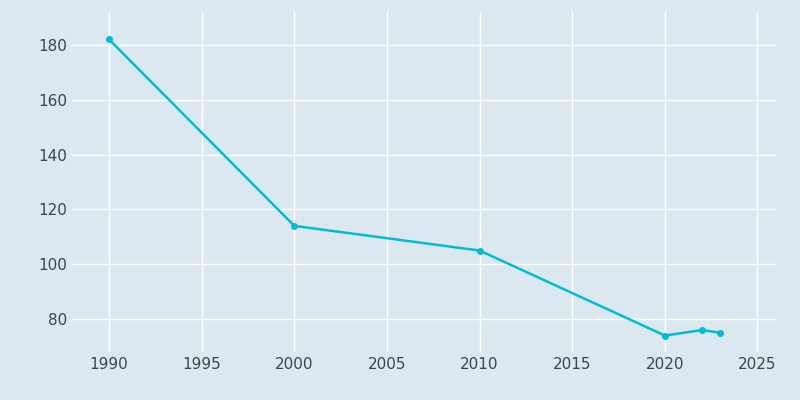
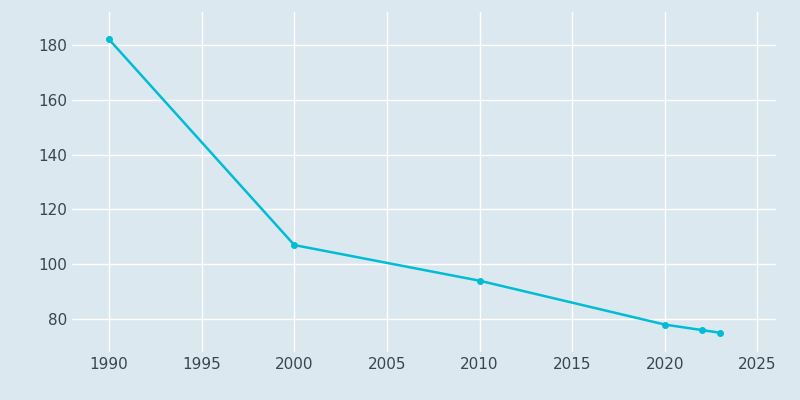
2000: 114 -> 107
2010: 105 -> 94
2020: 74 -> 78
